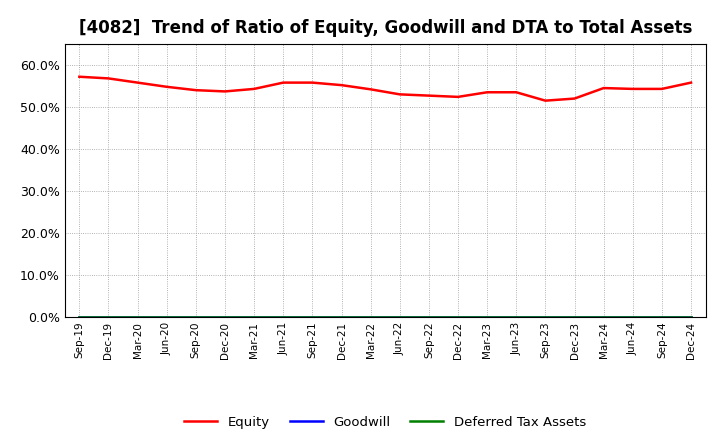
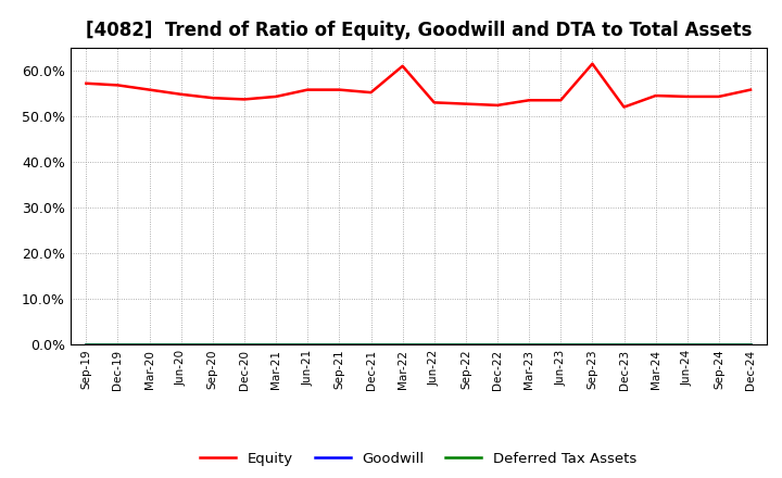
Equity/Mar-22: 54.2% -> 61.0%
Equity/Sep-23: 51.5% -> 61.5%
